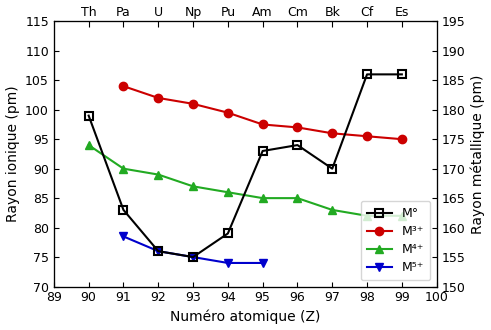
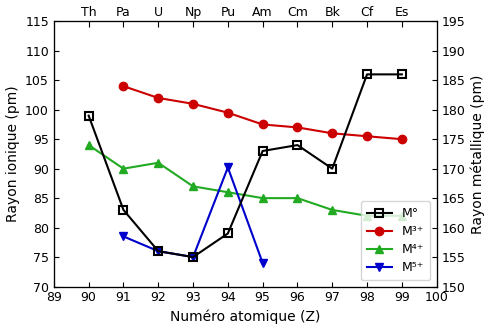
M⁴⁺/92: 89 -> 91
M⁵⁺/94: 74.0 -> 90.2
